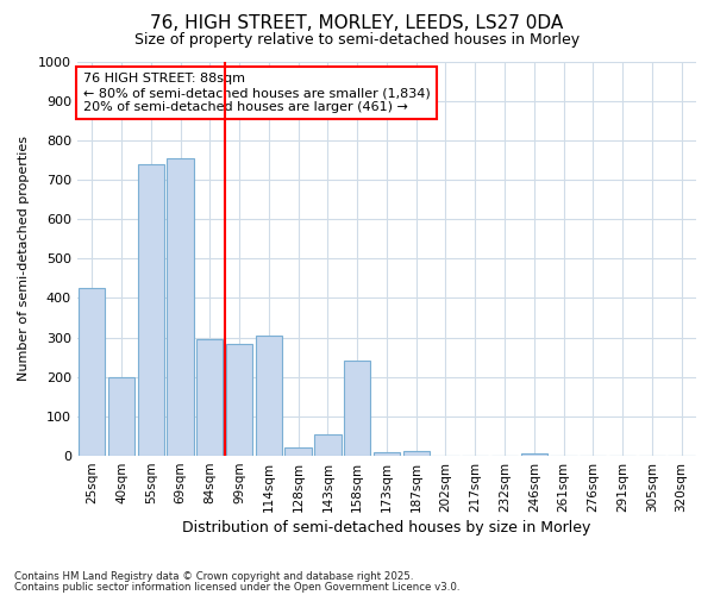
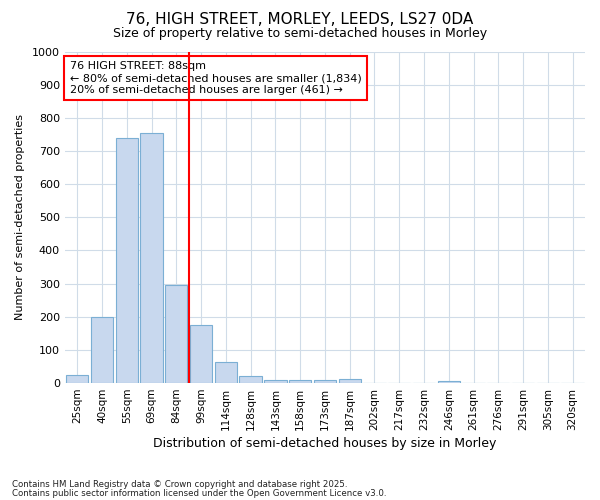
25sqm: 425 -> 25
99sqm: 285 -> 175
114sqm: 305 -> 65
143sqm: 55 -> 10
158sqm: 240 -> 10
